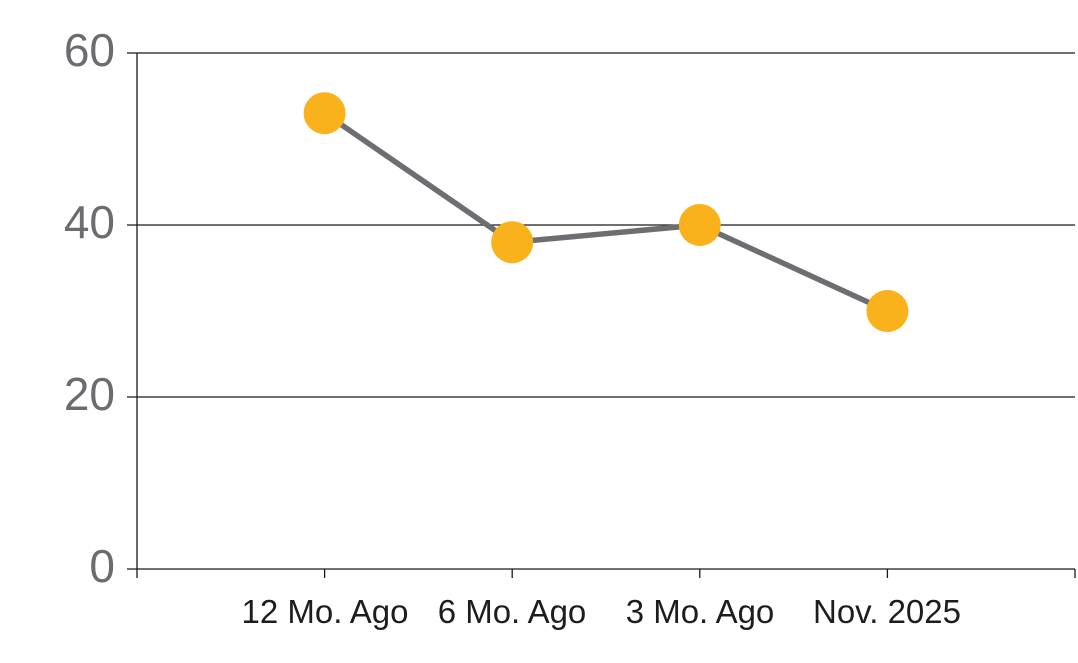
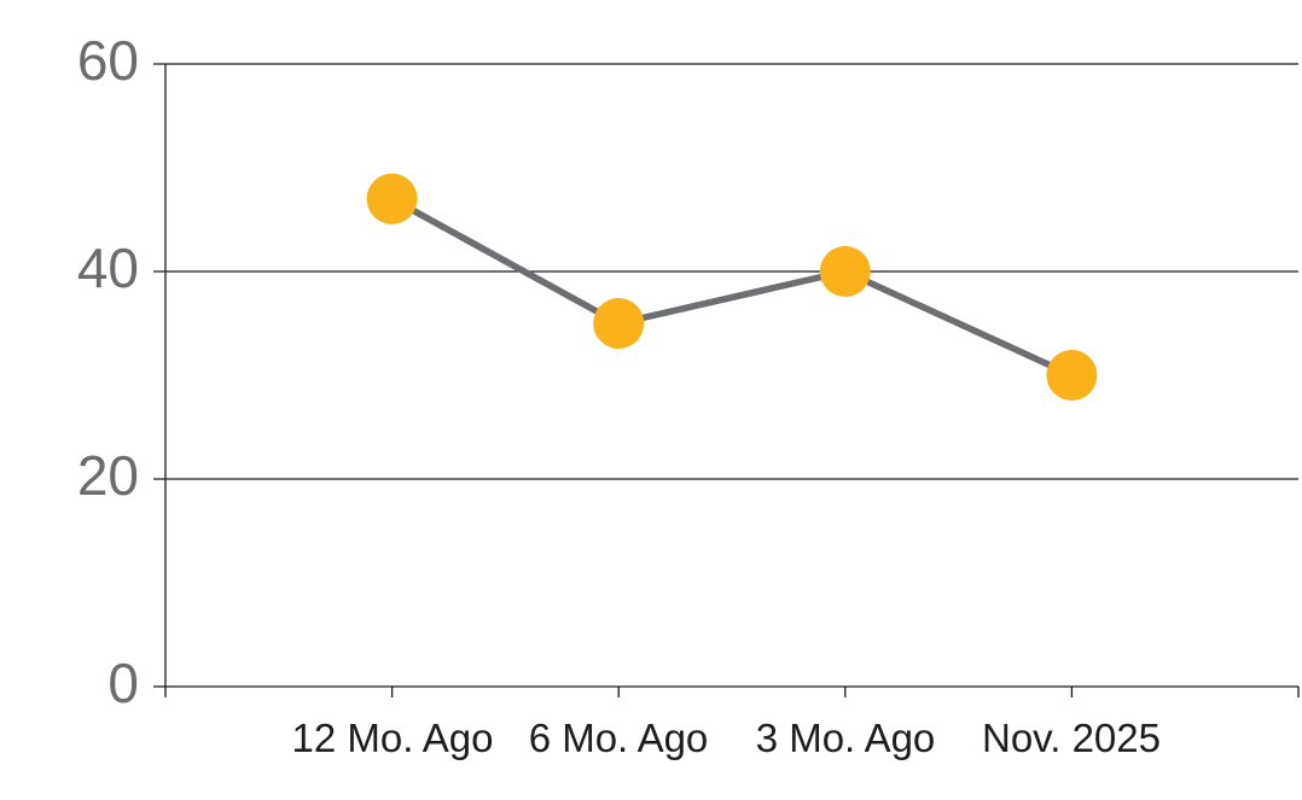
12 Mo. Ago: 53 -> 47
6 Mo. Ago: 38 -> 35
